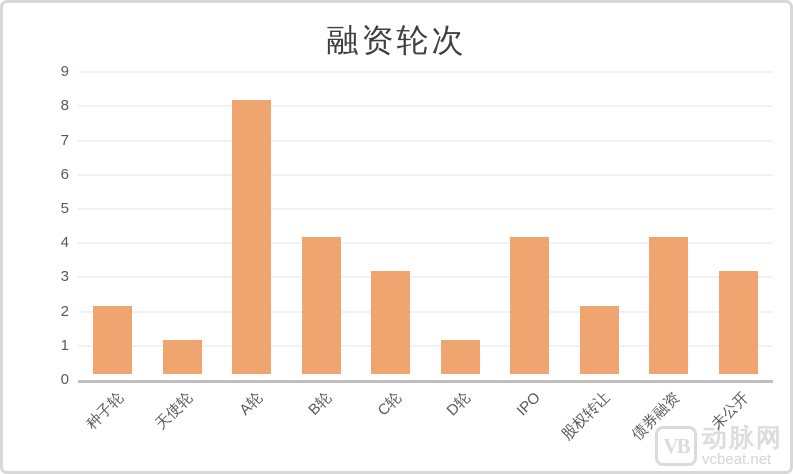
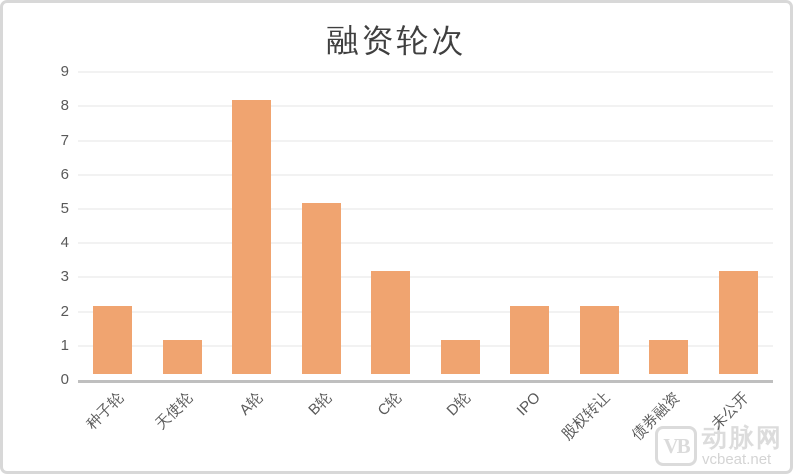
B轮: 4 -> 5
IPO: 4 -> 2
债券融资: 4 -> 1
